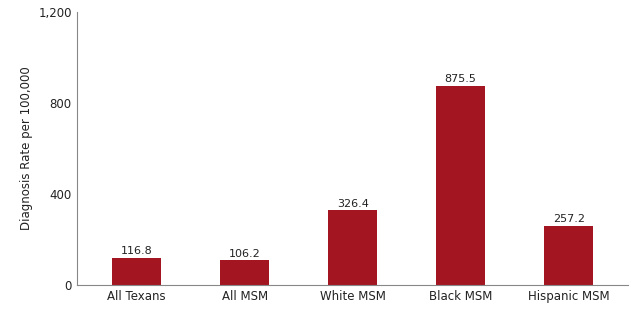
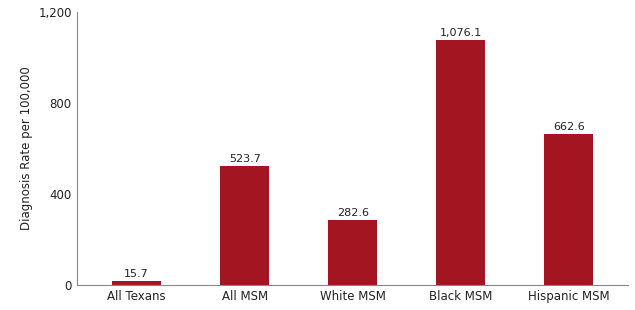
All Texans: 116.8 -> 15.7
All MSM: 106.2 -> 523.7
White MSM: 326.4 -> 282.6
Black MSM: 875.5 -> 1,076.1
Hispanic MSM: 257.2 -> 662.6
